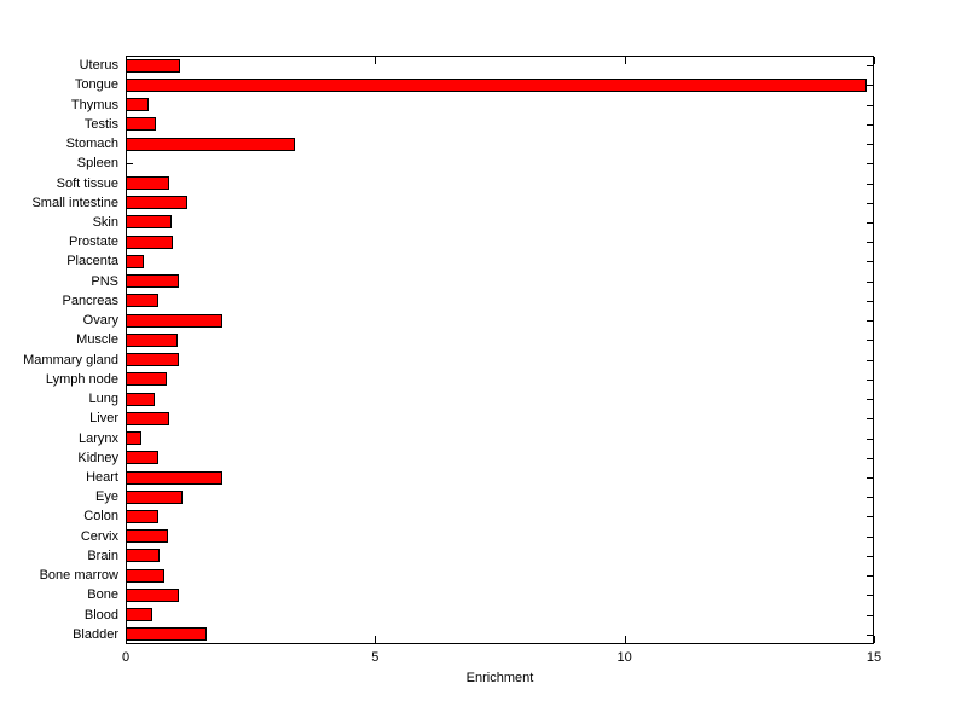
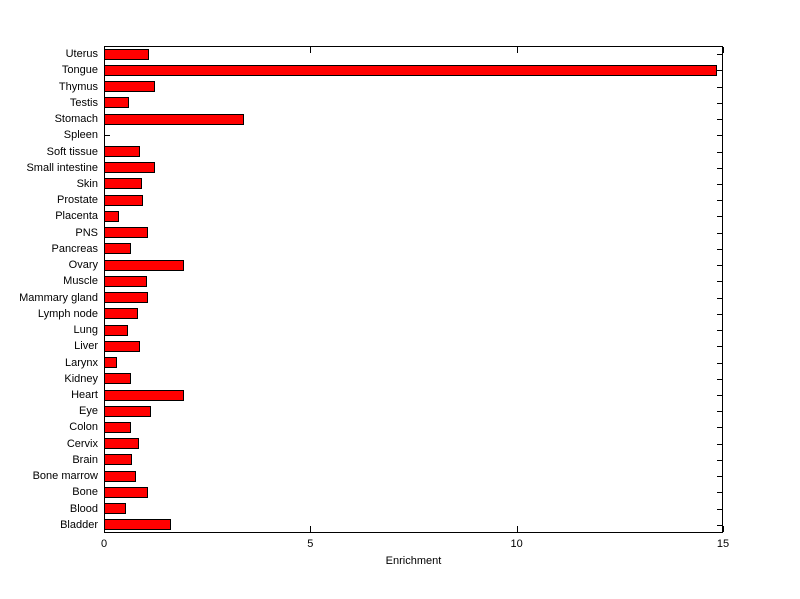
Thymus: 0.4 -> 1.2
